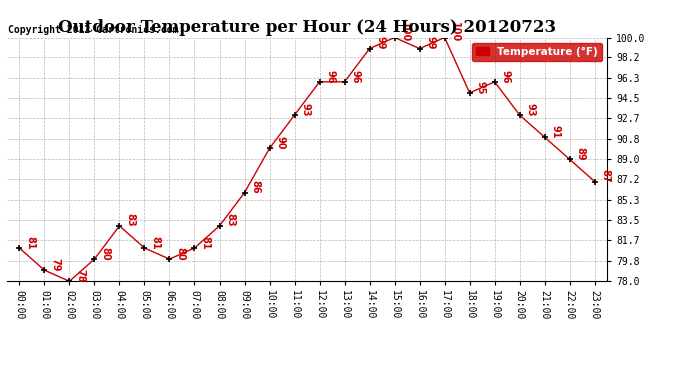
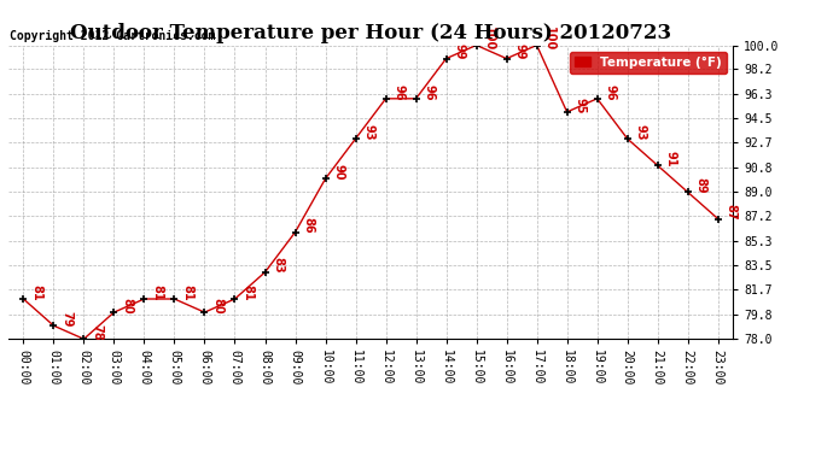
04:00: 83 -> 81
